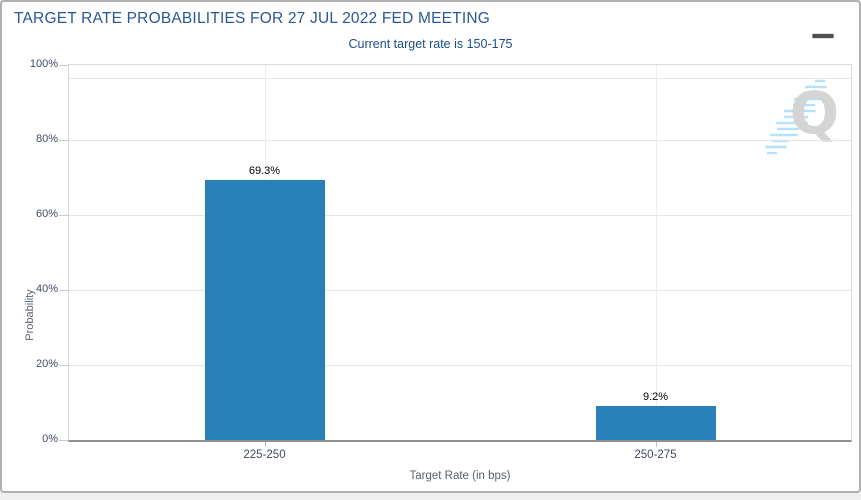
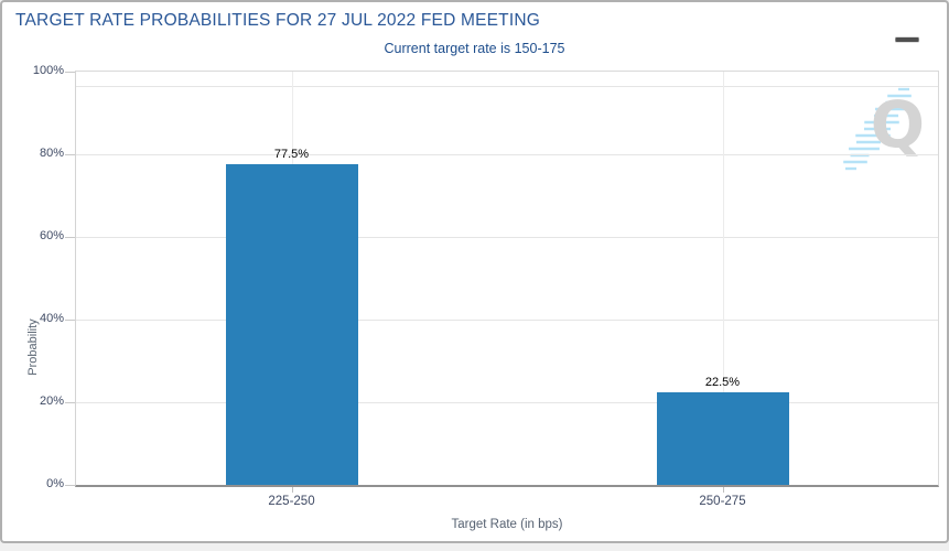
225-250: 69.3% -> 77.5%
250-275: 9.2% -> 22.5%
